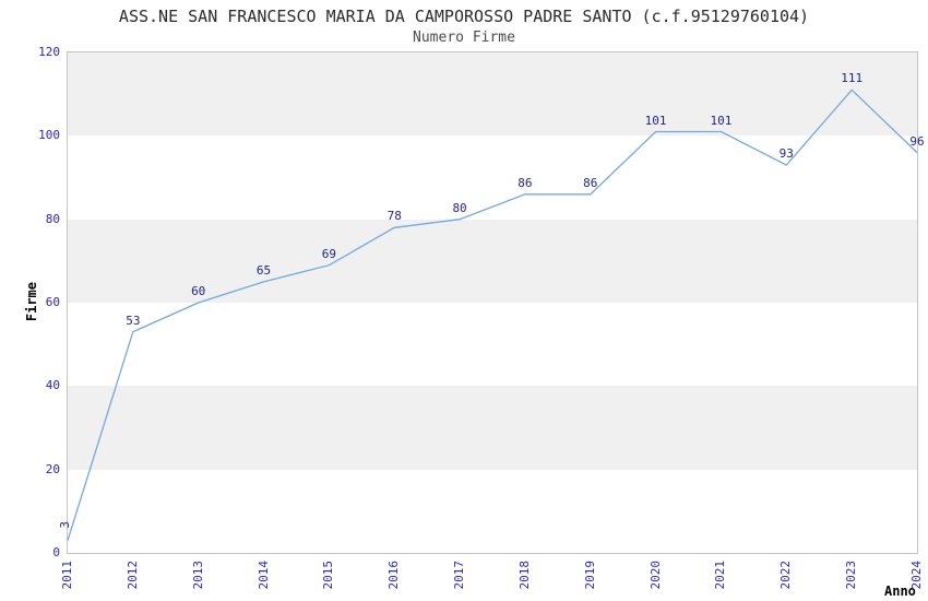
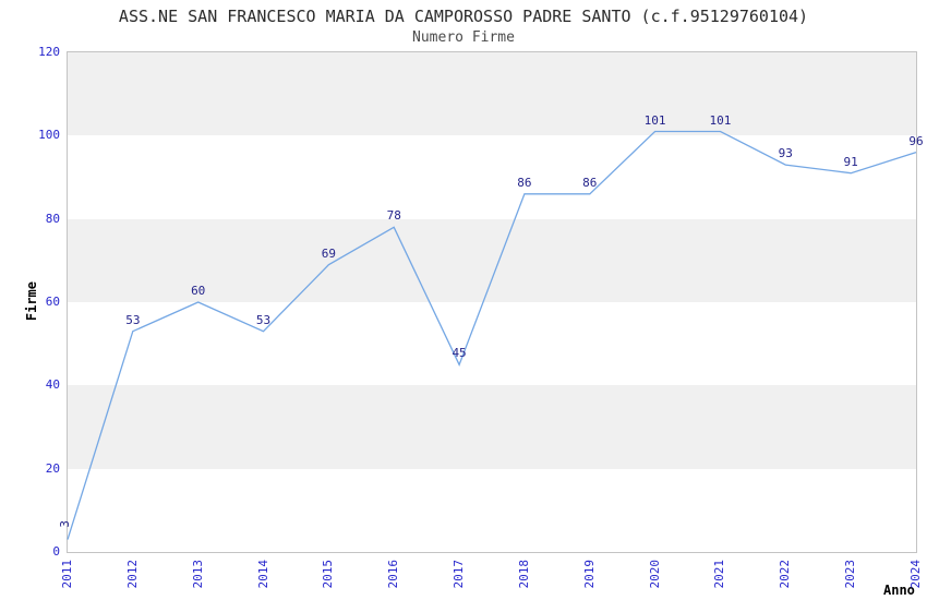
2014: 65 -> 53
2017: 80 -> 45
2023: 111 -> 91
